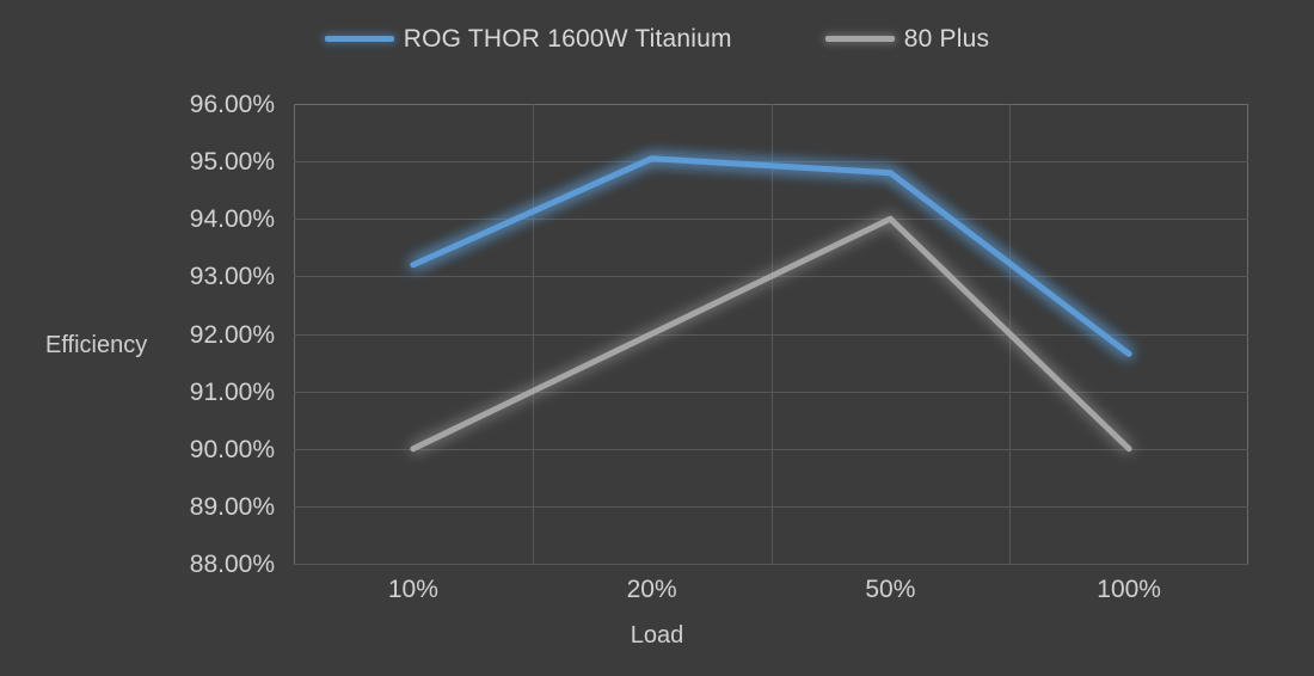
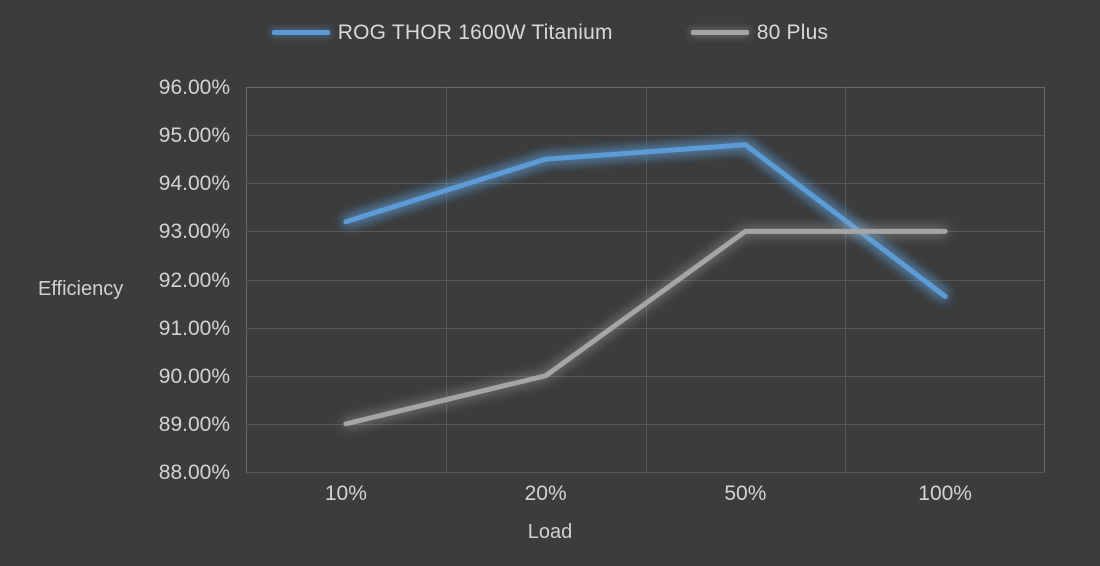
80 Plus/10%: 90% -> 89%
ROG THOR 1600W Titanium/20%: 95.0% -> 94.5%
80 Plus/20%: 92% -> 90%
80 Plus/50%: 94% -> 93%
80 Plus/100%: 90% -> 93%
